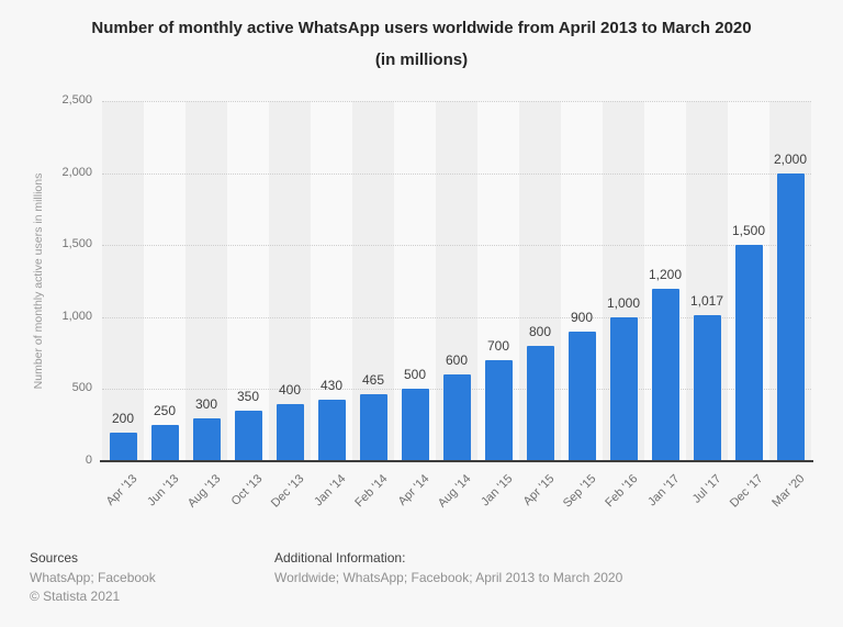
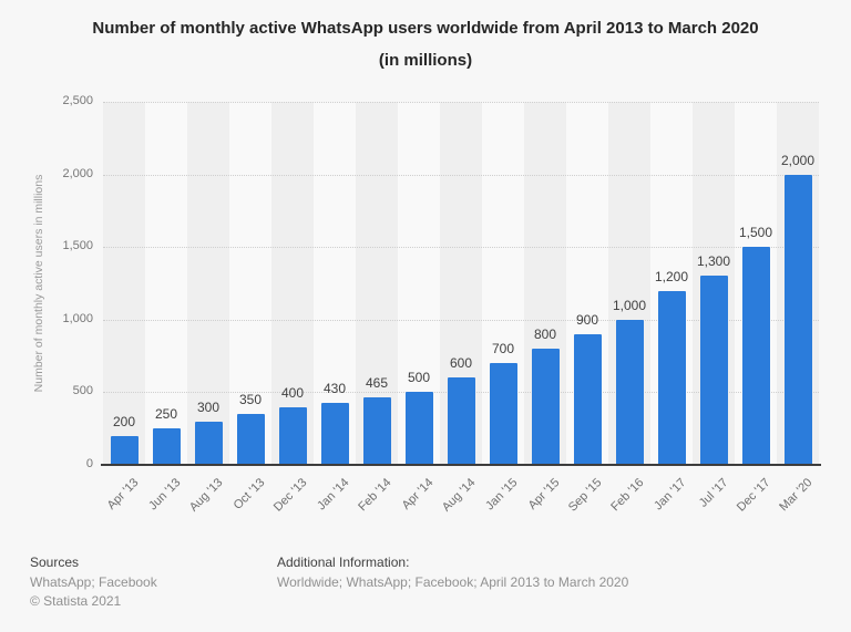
Jul '17: 1,017 -> 1,300
